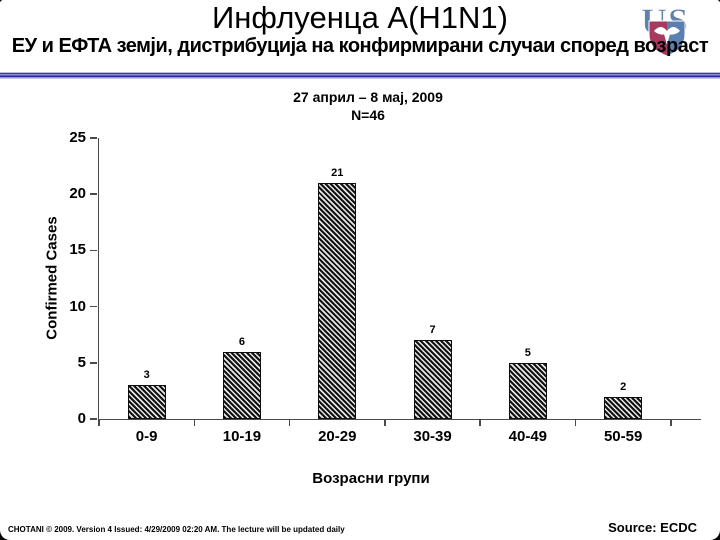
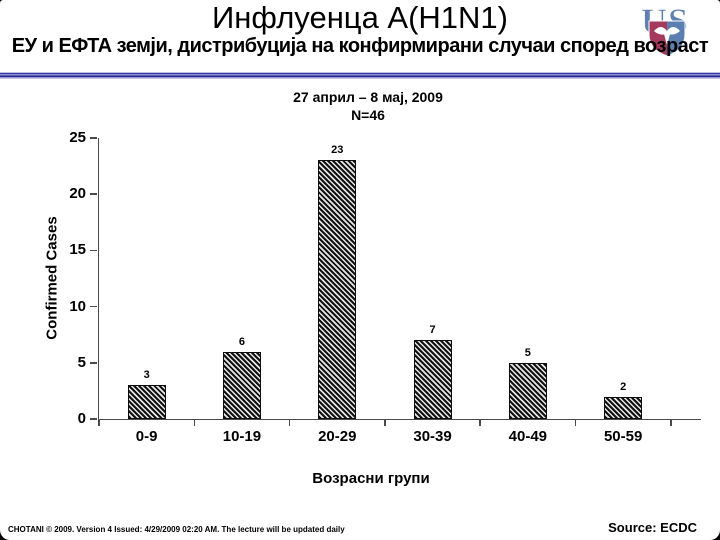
20-29: 21 -> 23
